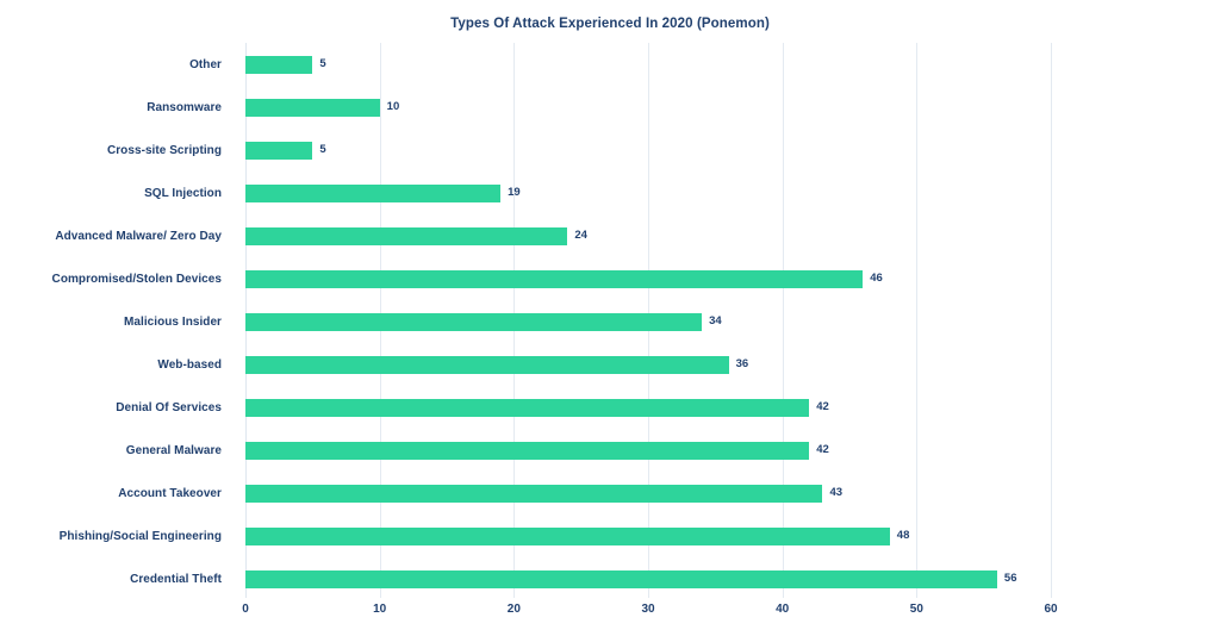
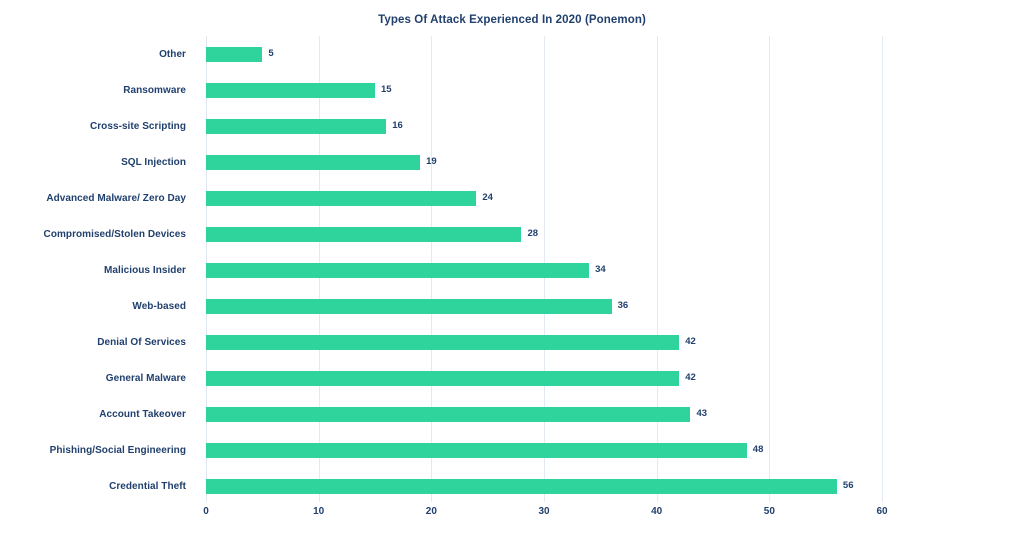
Ransomware: 10 -> 15
Cross-site Scripting: 5 -> 16
Compromised/Stolen Devices: 46 -> 28
